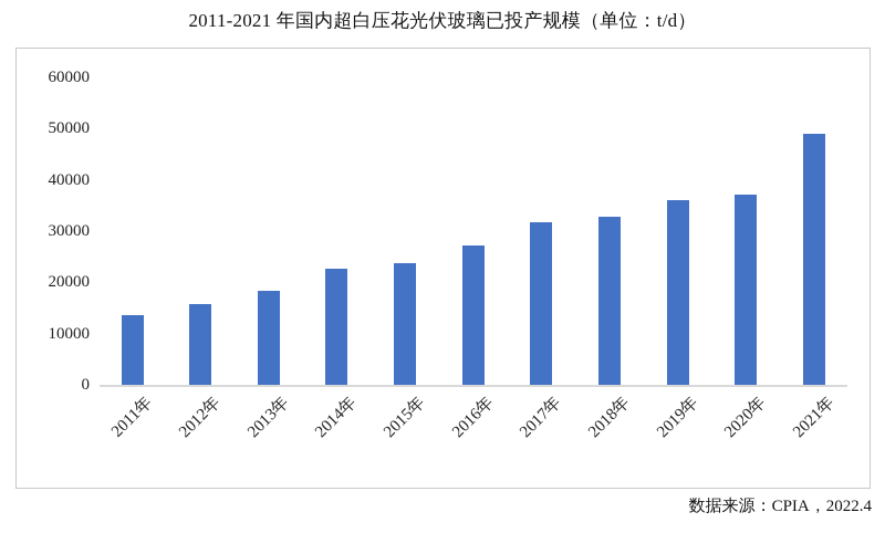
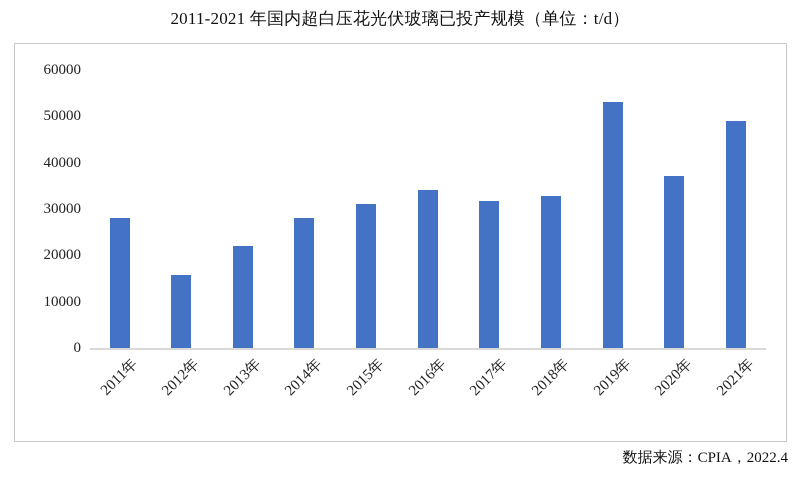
2011年: 14000 -> 28000
2013年: 18000 -> 22000
2014年: 23000 -> 28000
2015年: 24000 -> 31000
2016年: 27000 -> 34000
2019年: 36000 -> 53000
